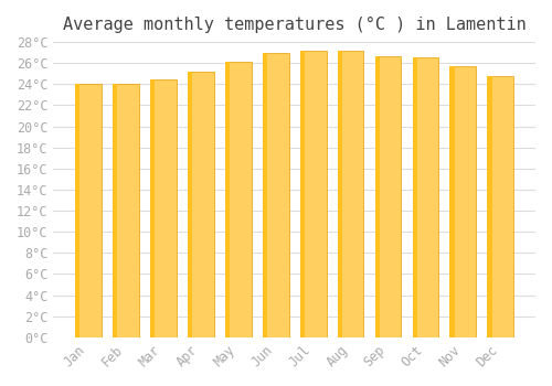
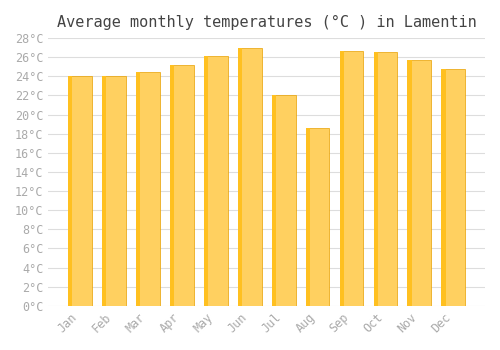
Jul: 27.2°C -> 22.0°C
Aug: 27.2°C -> 18.6°C
